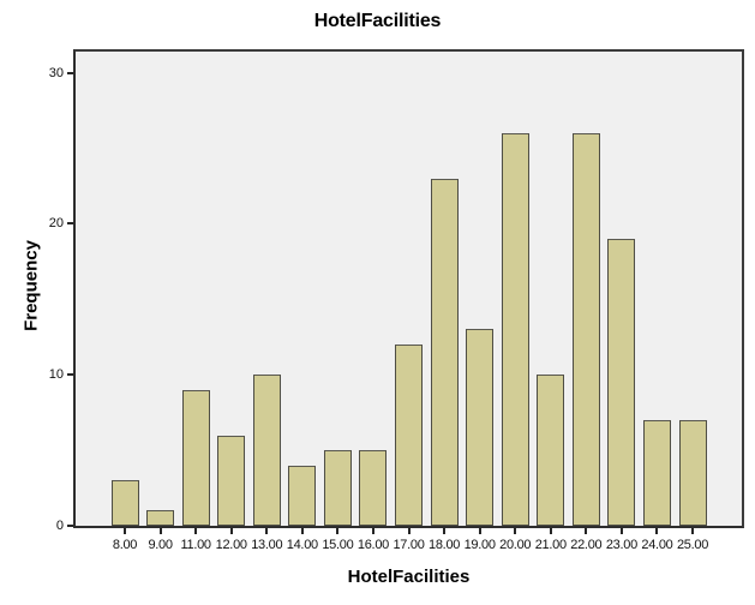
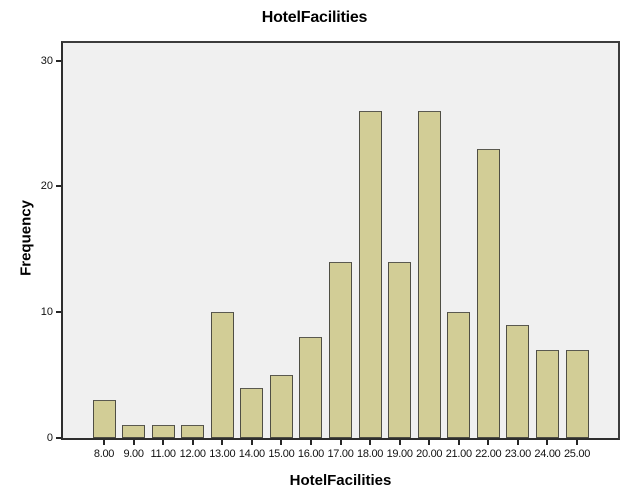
11.00: 9 -> 1
12.00: 6 -> 1
16.00: 5 -> 8
17.00: 12 -> 14
18.00: 23 -> 26
19.00: 13 -> 14
22.00: 26 -> 23
23.00: 19 -> 9
